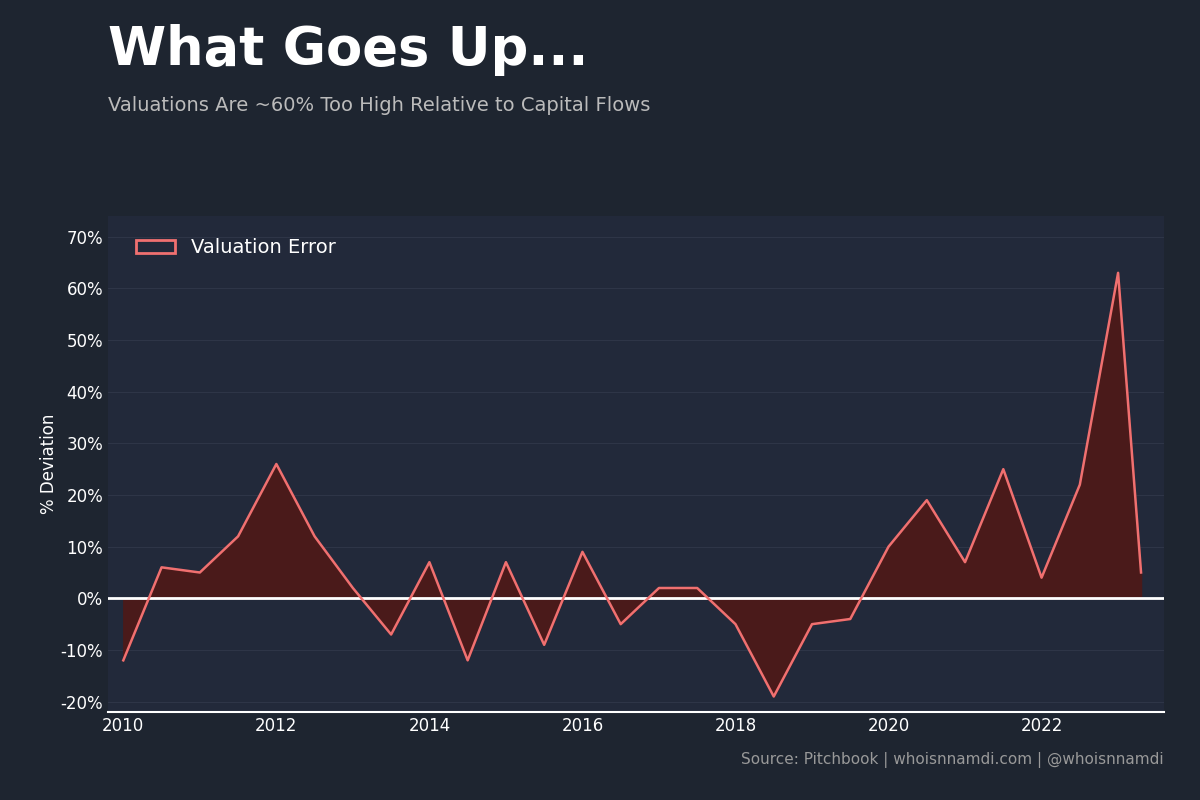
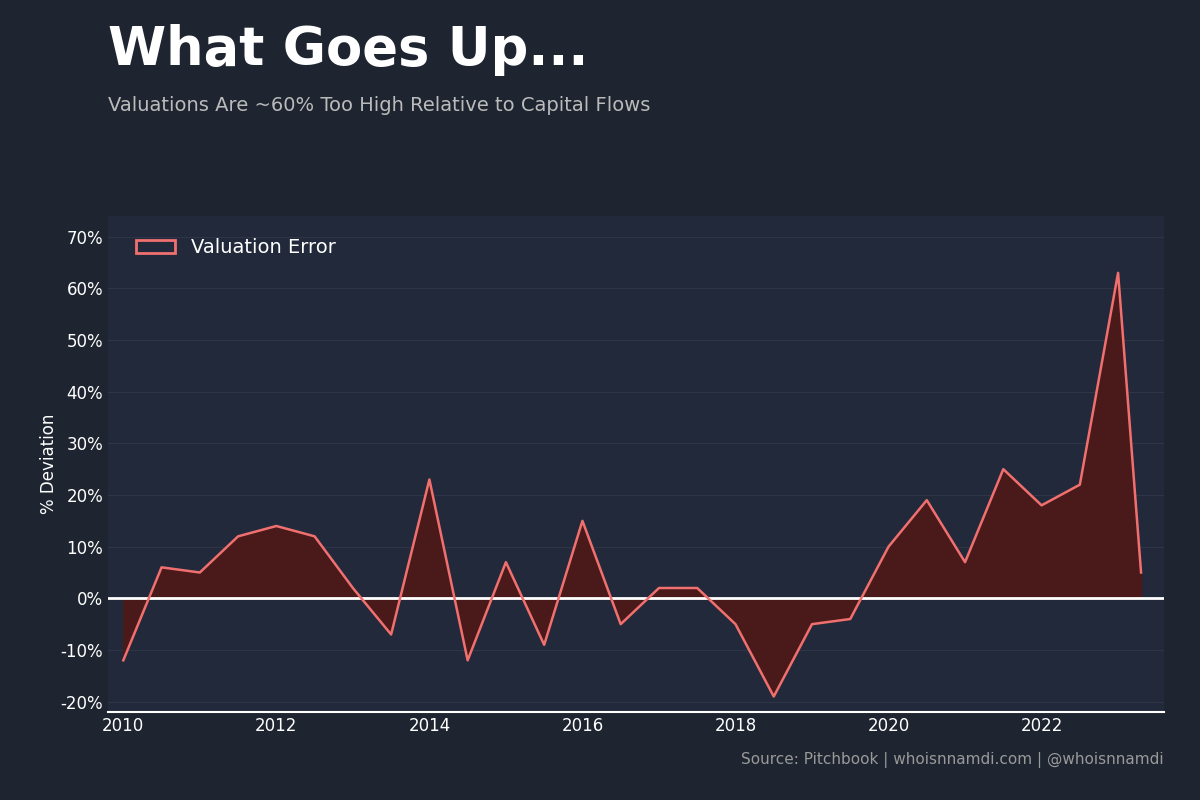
2012: 26% -> 14%
2014: 7% -> 23%
2016: 9% -> 15%
2022: 4% -> 18%
